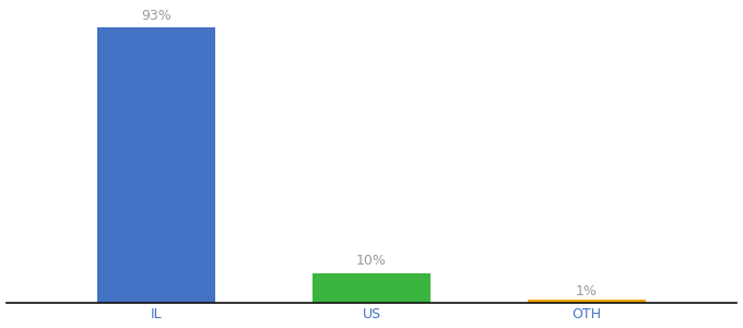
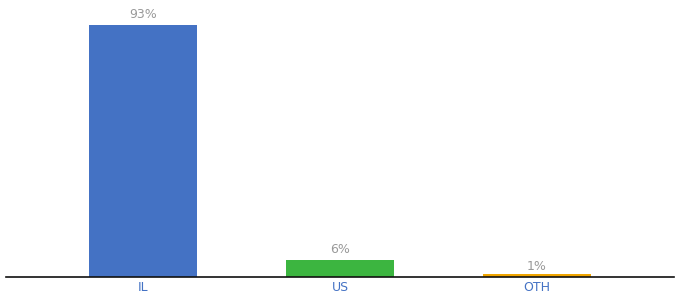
US: 10% -> 6%
